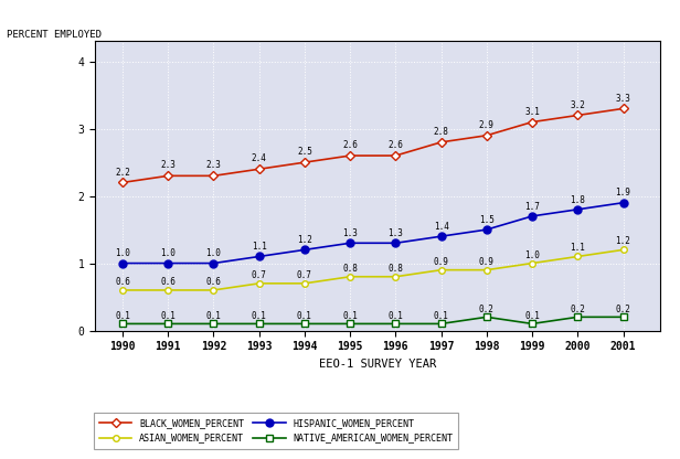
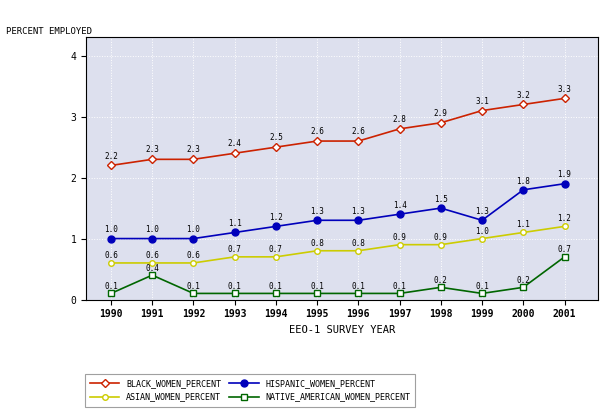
NATIVE_AMERICAN_WOMEN_PERCENT/1991: 0.1 -> 0.4
HISPANIC_WOMEN_PERCENT/1999: 1.7 -> 1.3
NATIVE_AMERICAN_WOMEN_PERCENT/2001: 0.2 -> 0.7
